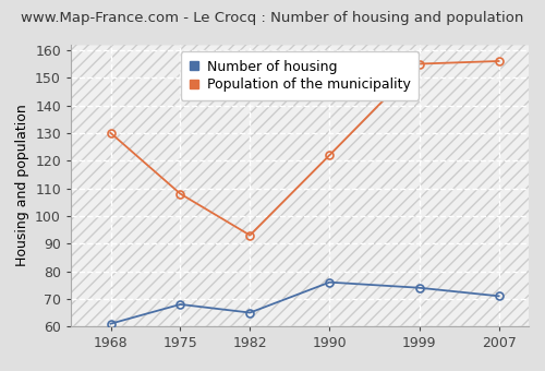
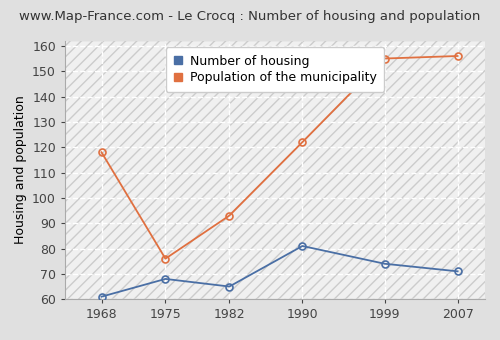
Population of the municipality/1968: 130 -> 118
Population of the municipality/1975: 108 -> 76
Number of housing/1990: 76 -> 81
